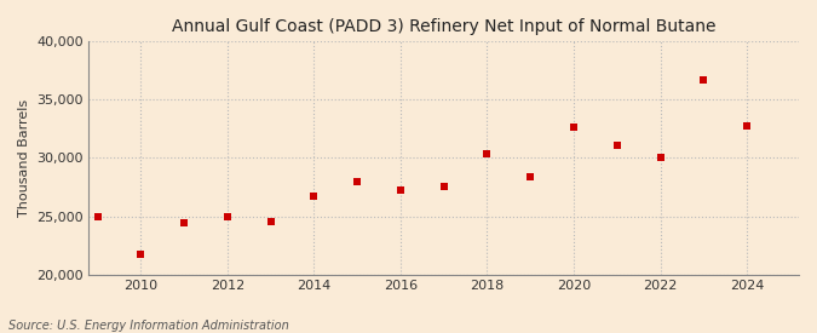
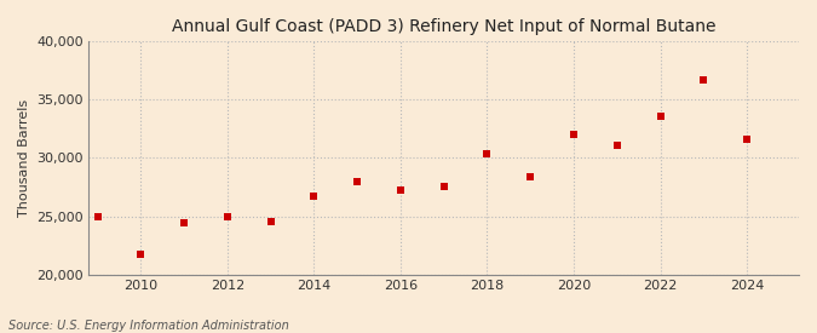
2020: 32,600 -> 32,000
2022: 30,000 -> 33,600
2024: 32,800 -> 31,600
